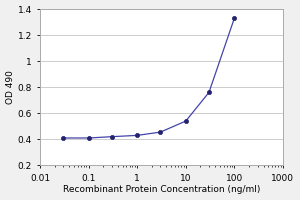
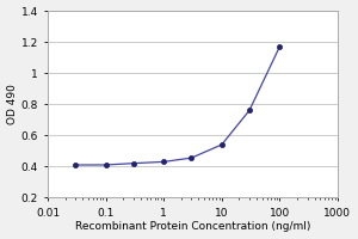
100: 1.33 -> 1.17
